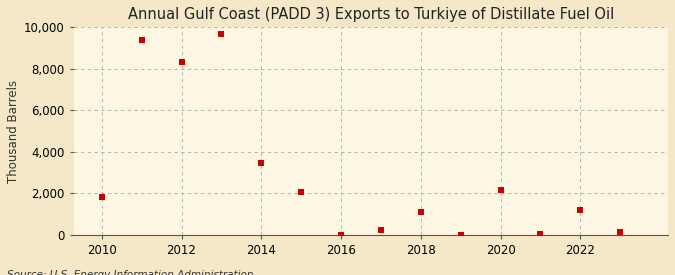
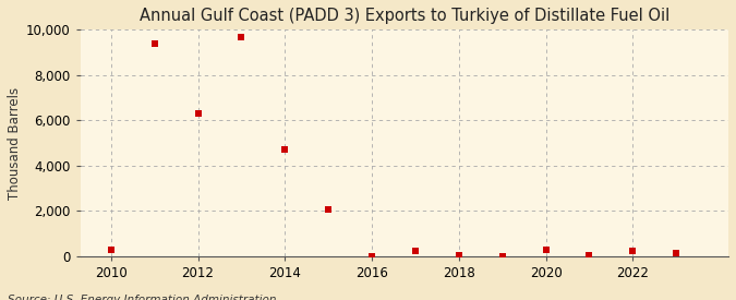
2010: 1,850 -> 300
2012: 8,350 -> 6,300
2014: 3,450 -> 4,700
2018: 1,100 -> 50
2020: 2,150 -> 300
2022: 1,200 -> 250
